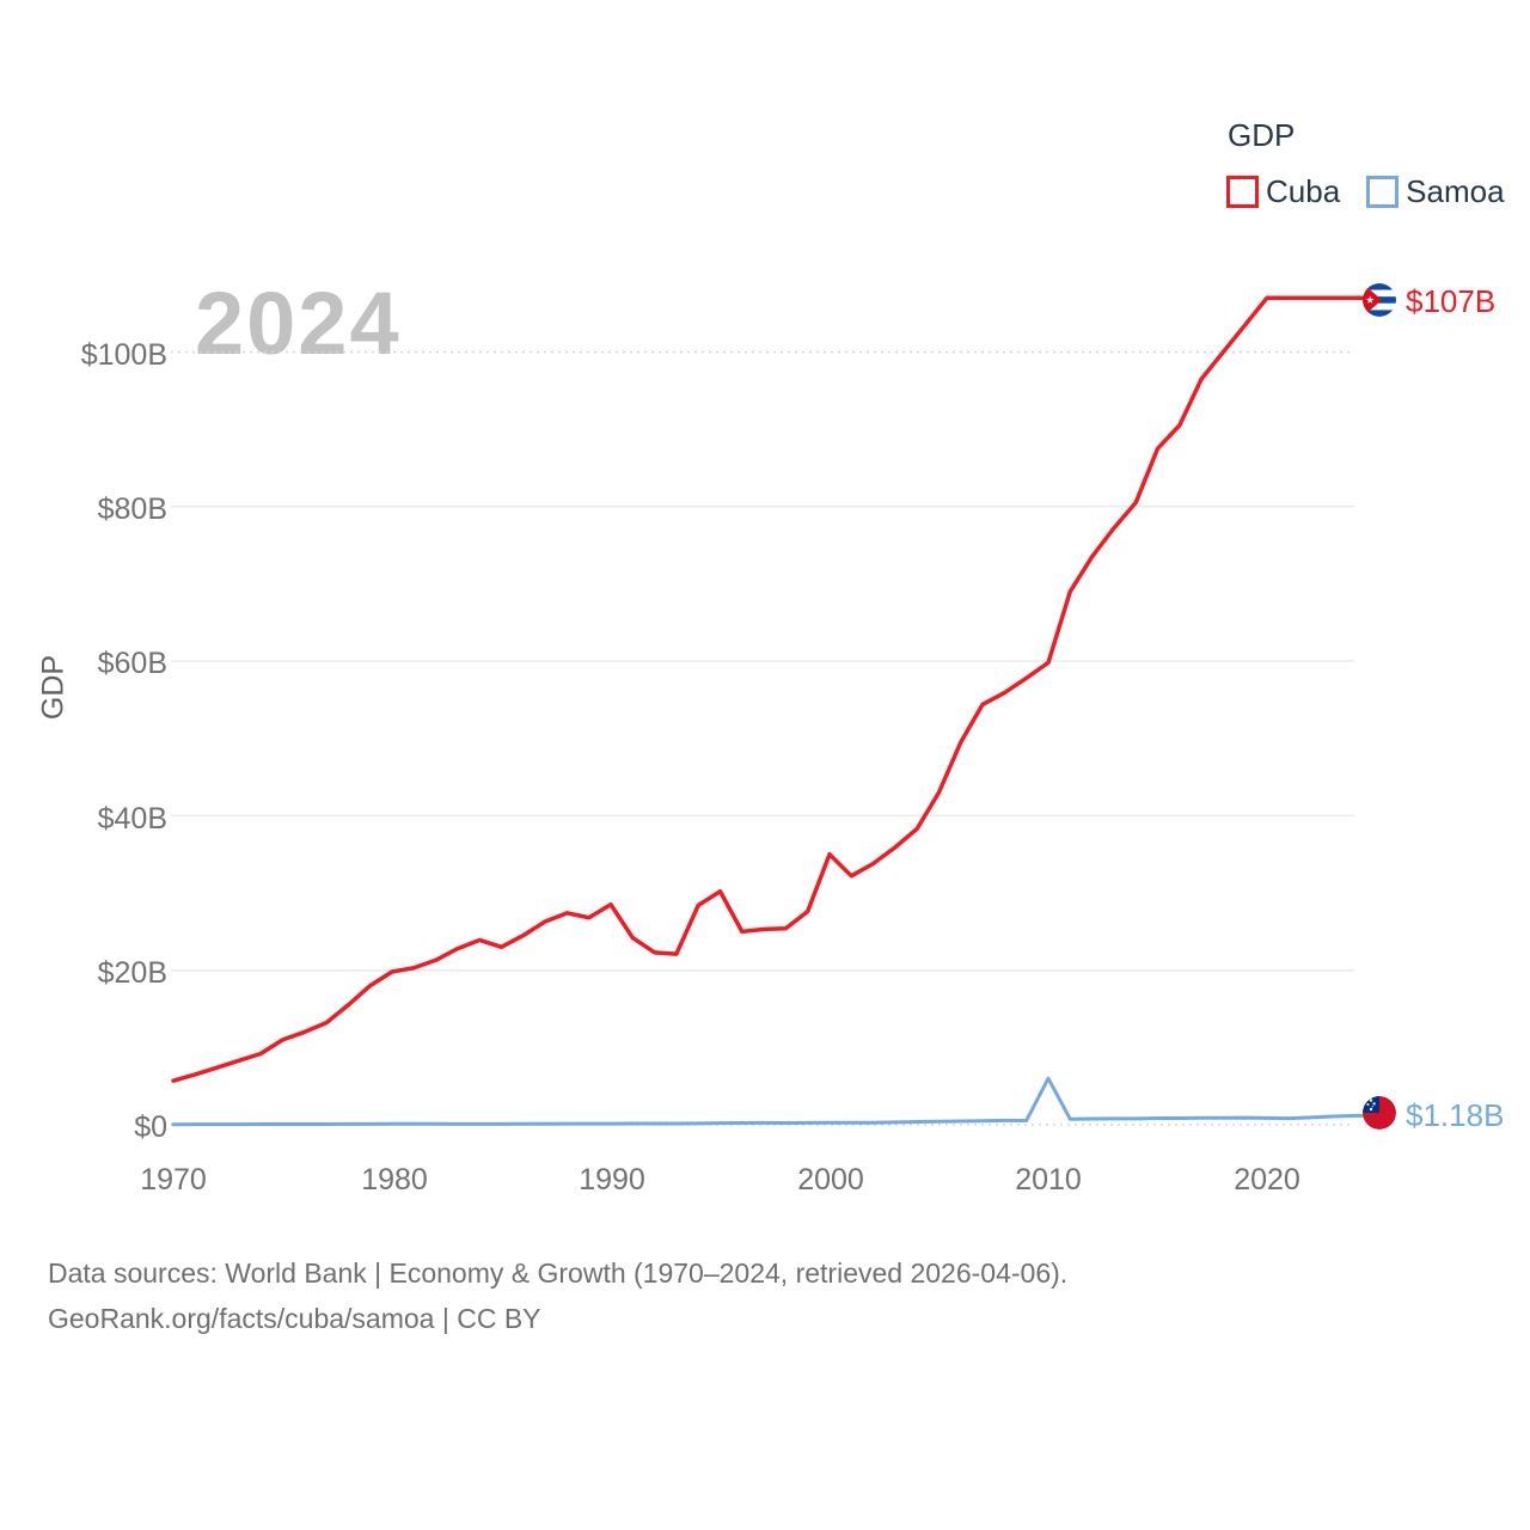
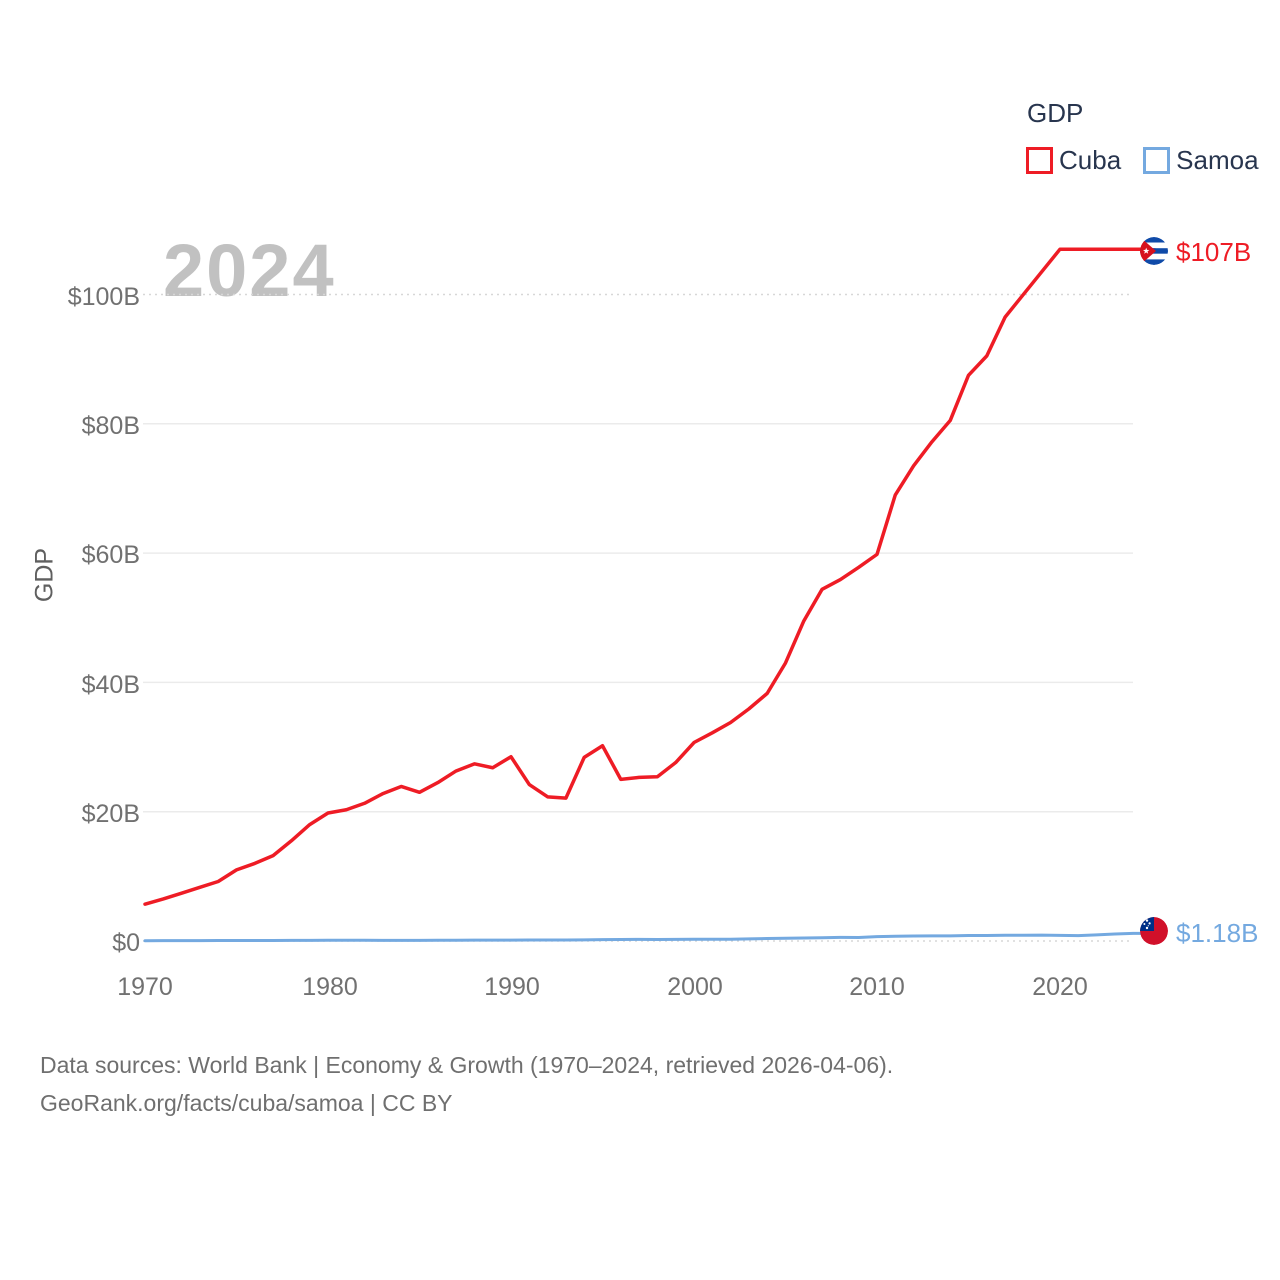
Cuba/2000: $35B -> $31B
Samoa/2010: $6B -> $1B
